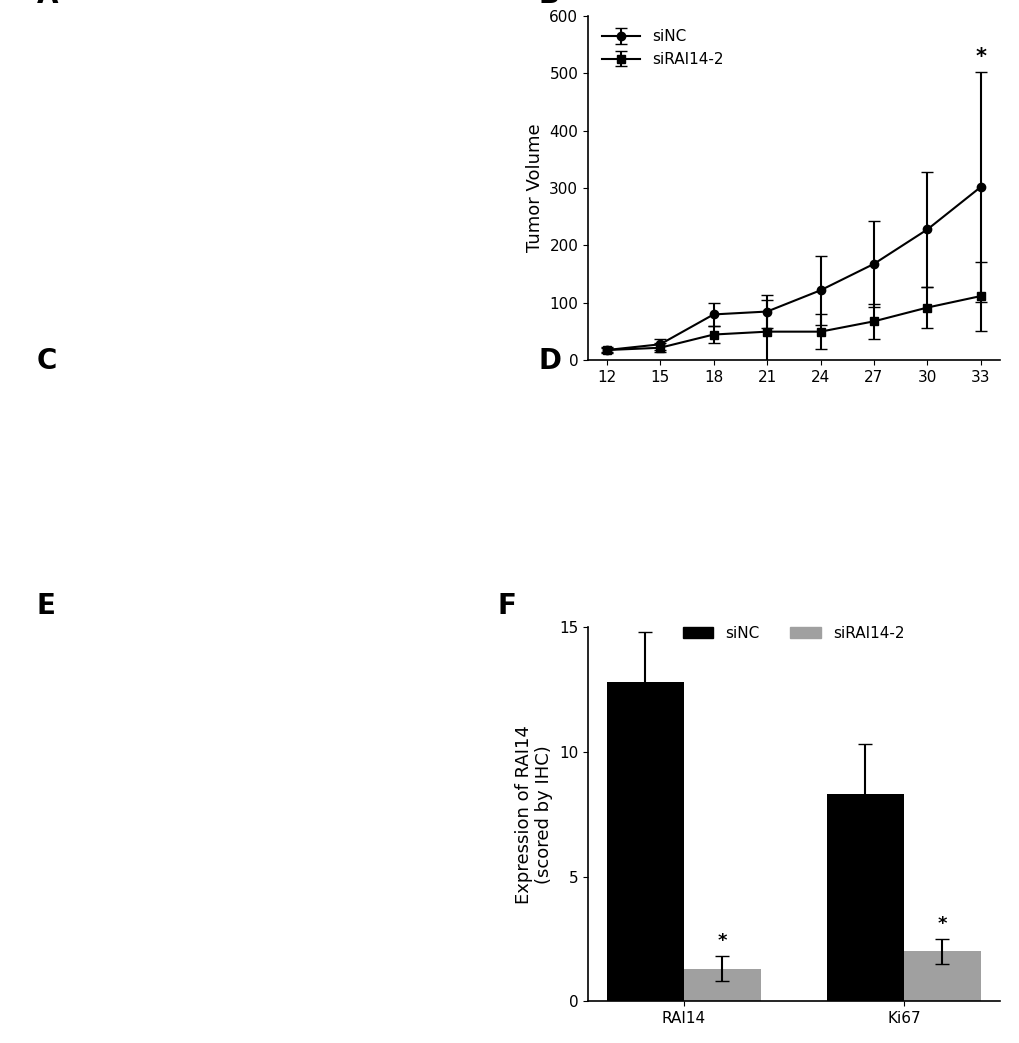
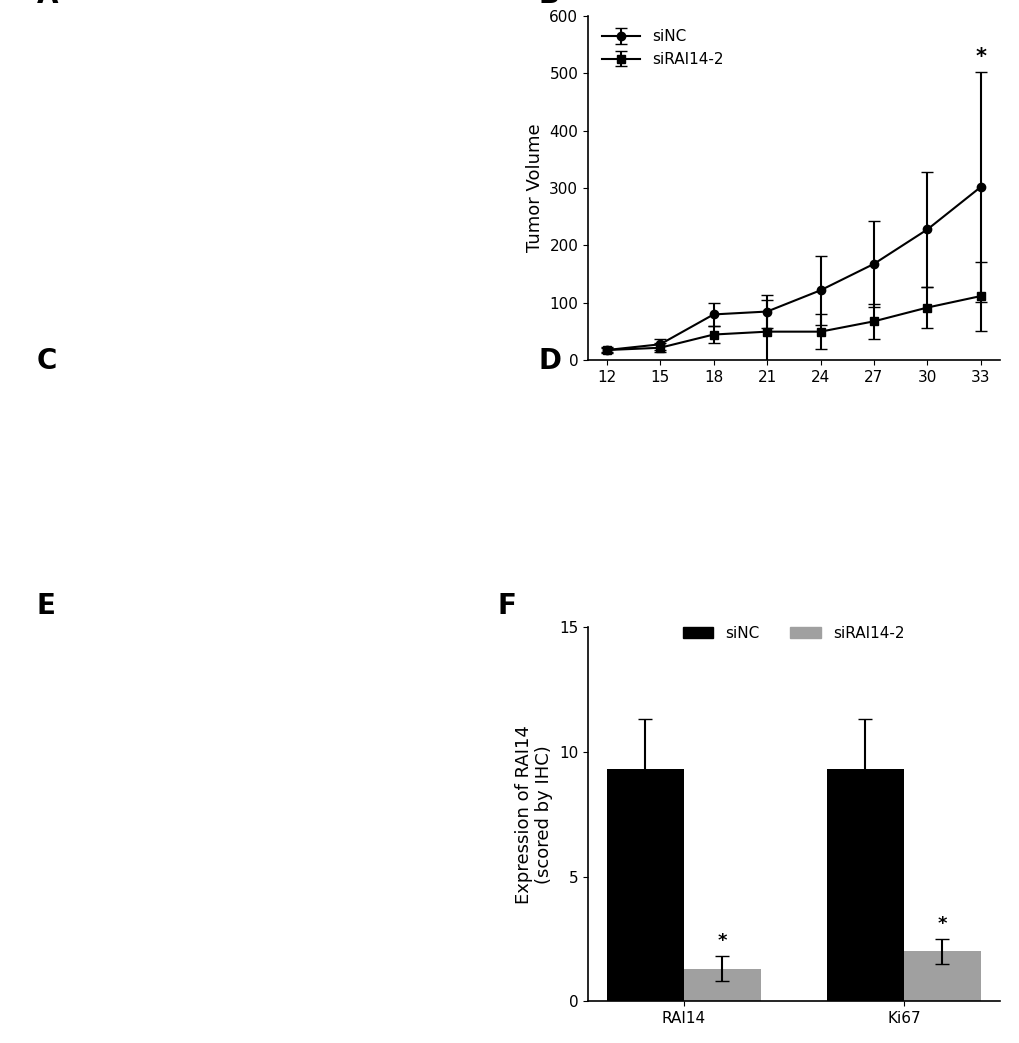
siNC/RAI14: 12.8 -> 9.3
siNC/Ki67: 8.3 -> 9.3
